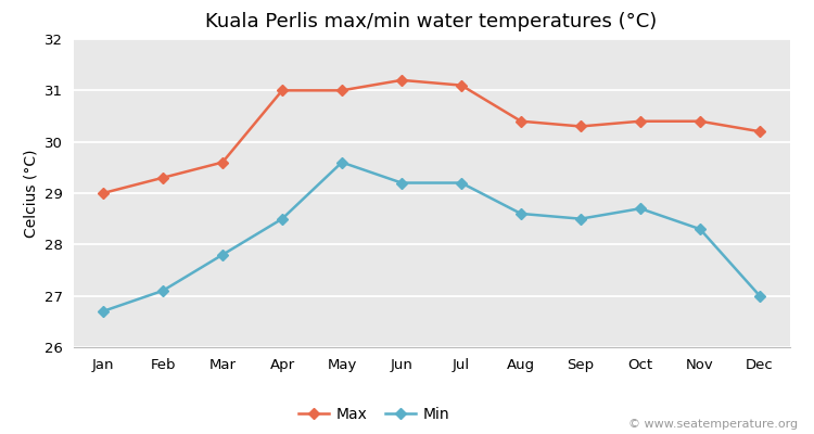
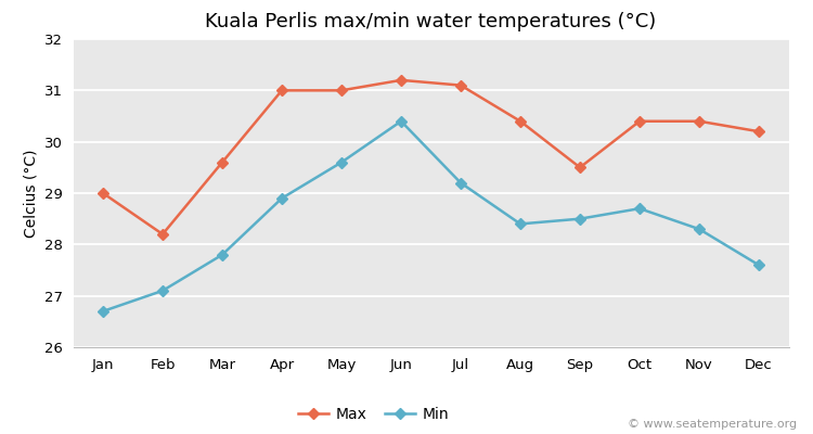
Max/Feb: 29.3 -> 28.2
Min/Apr: 28.5 -> 28.9
Min/Jun: 29.2 -> 30.4
Min/Aug: 28.6 -> 28.4
Max/Sep: 30.3 -> 29.5
Min/Dec: 27.0 -> 27.6
